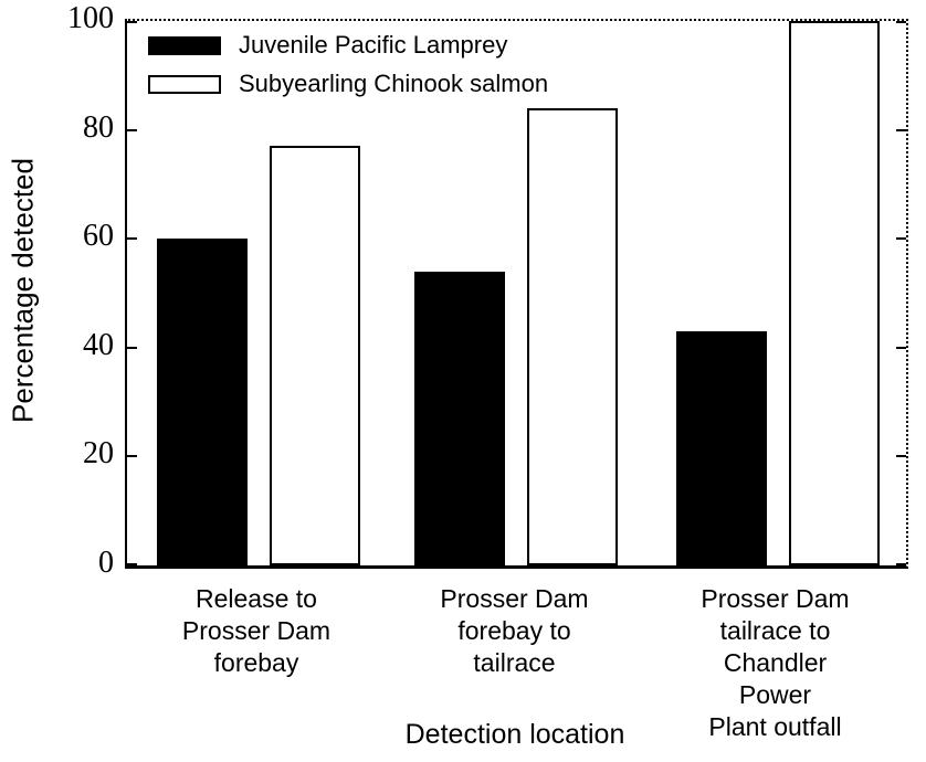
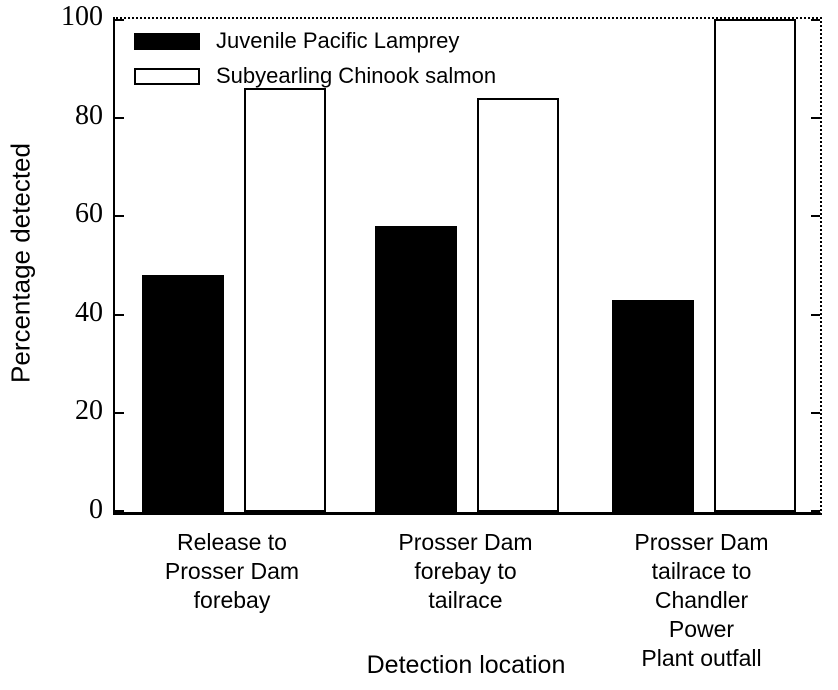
Juvenile Pacific Lamprey/Release to Prosser Dam forebay: 60 -> 48
Subyearling Chinook salmon/Release to Prosser Dam forebay: 77 -> 86
Juvenile Pacific Lamprey/Prosser Dam forebay to tailrace: 54 -> 58
